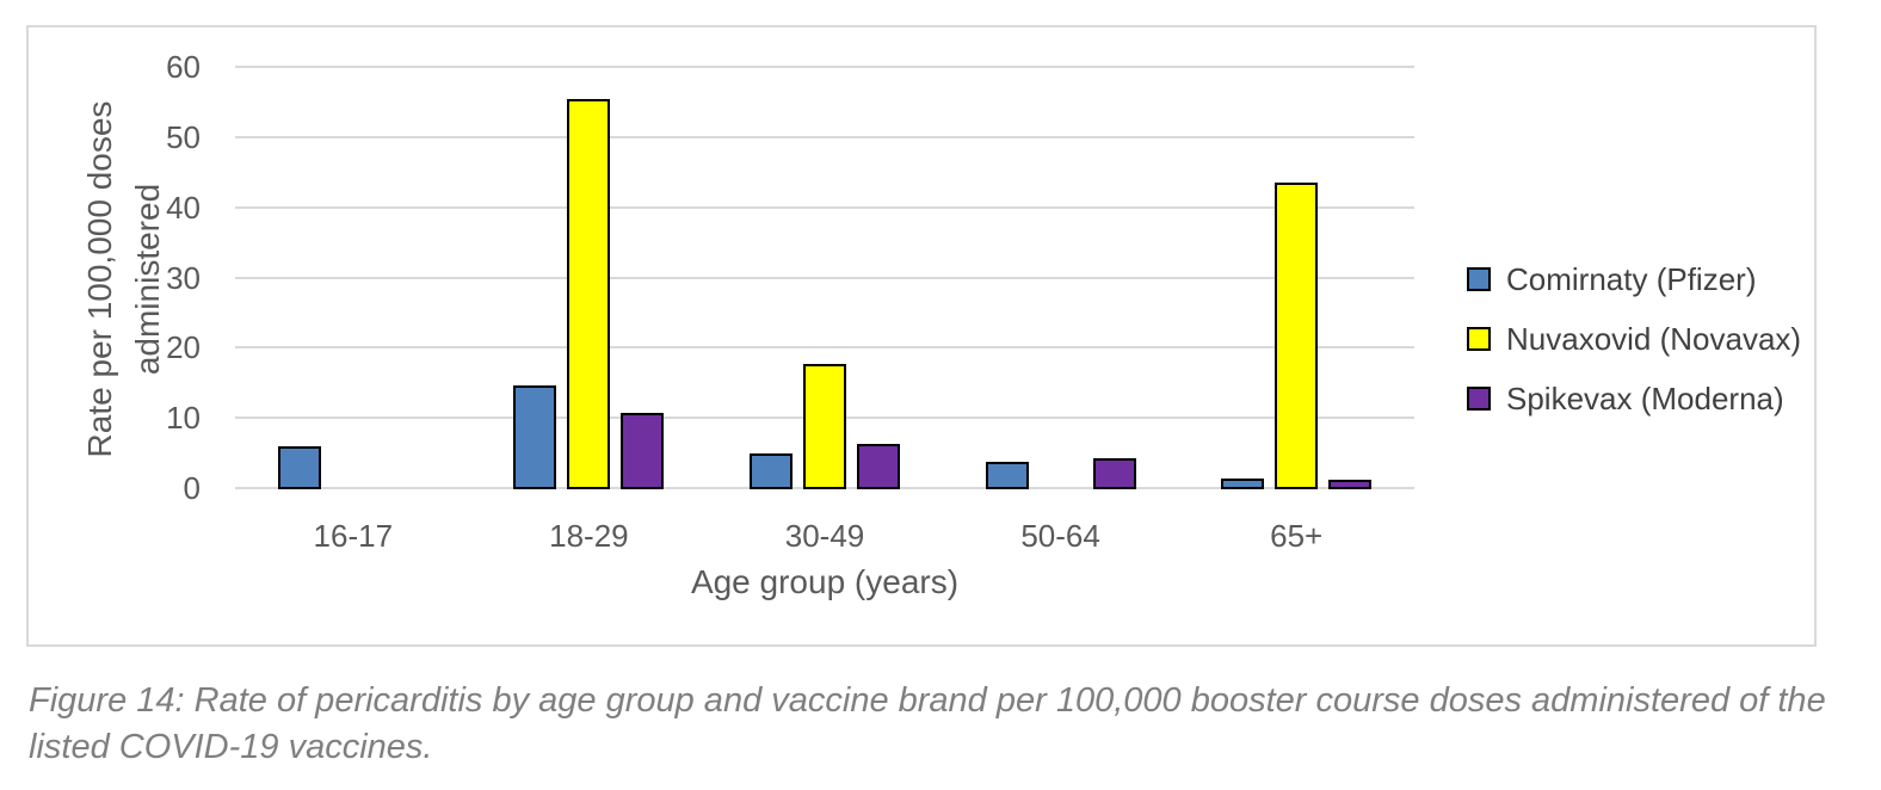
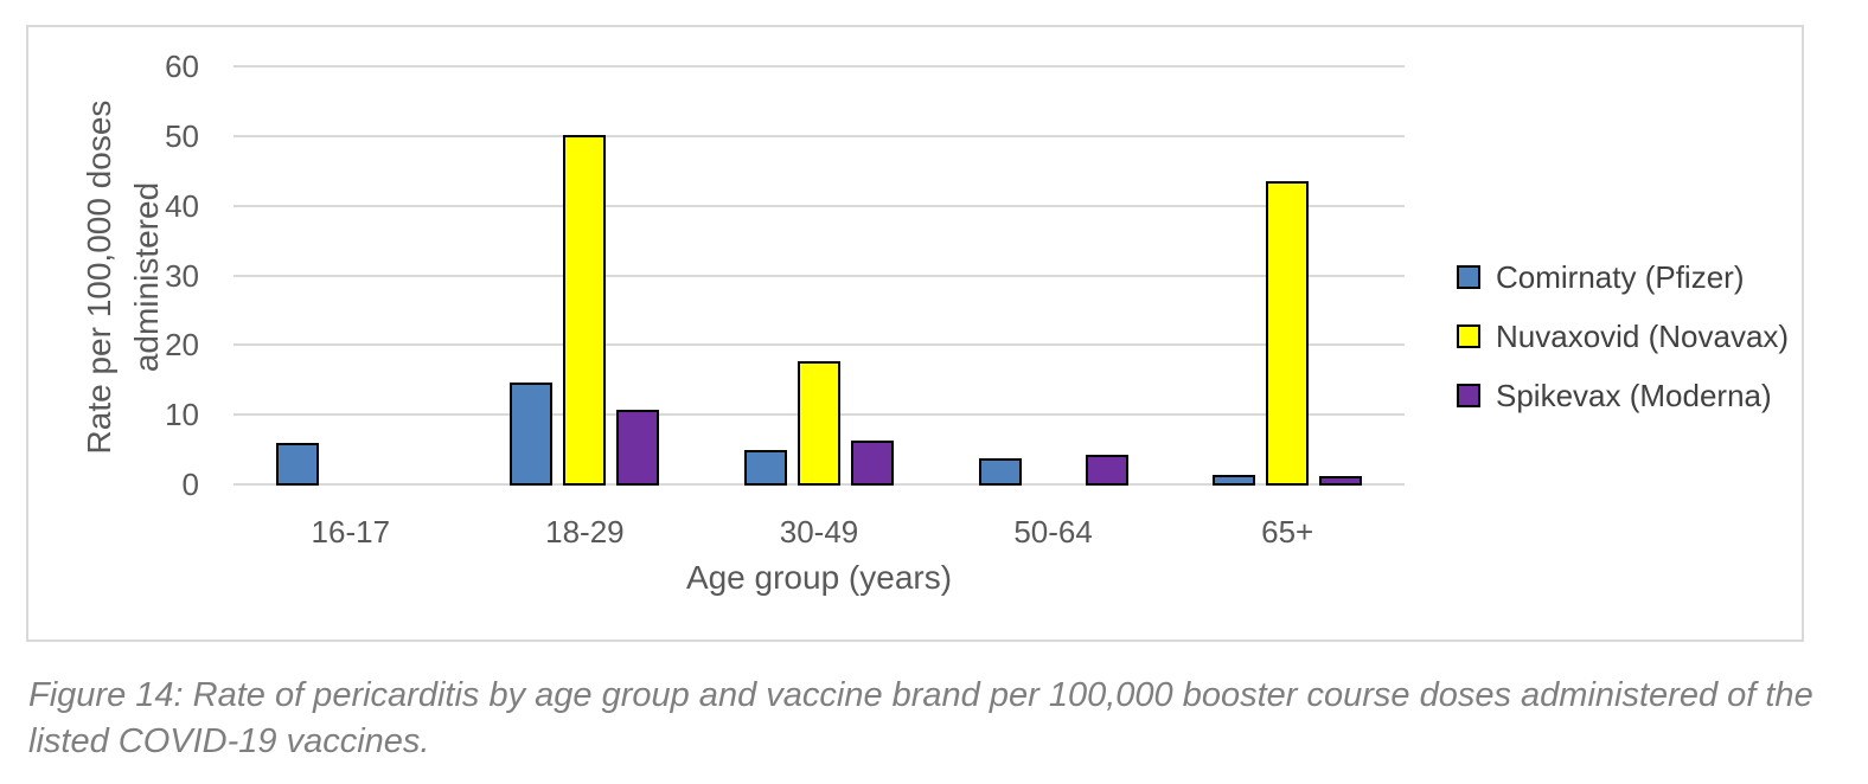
Nuvaxovid (Novavax)/18-29: 55 -> 50
